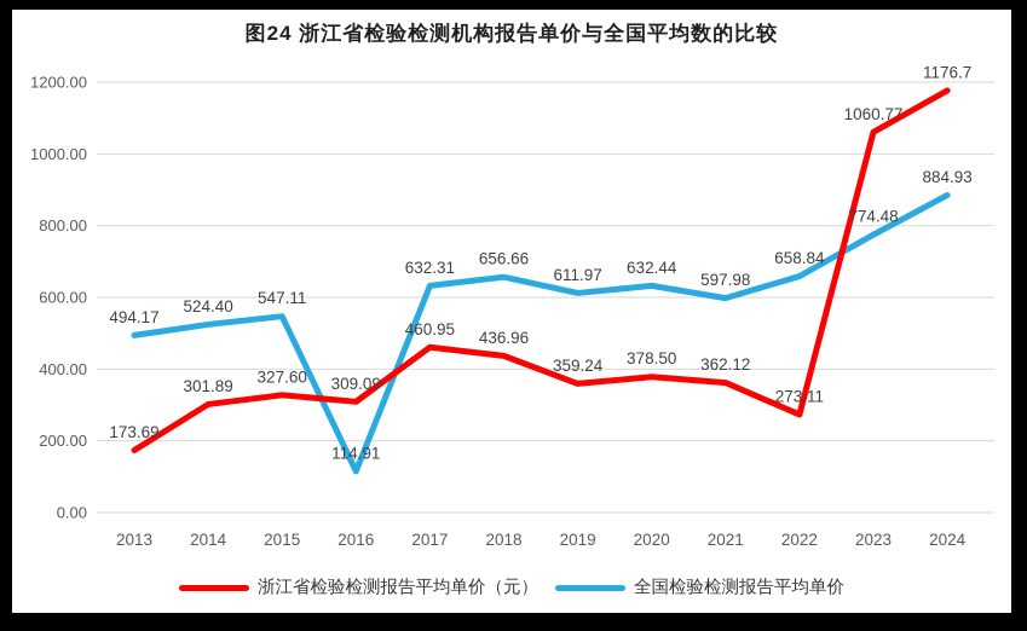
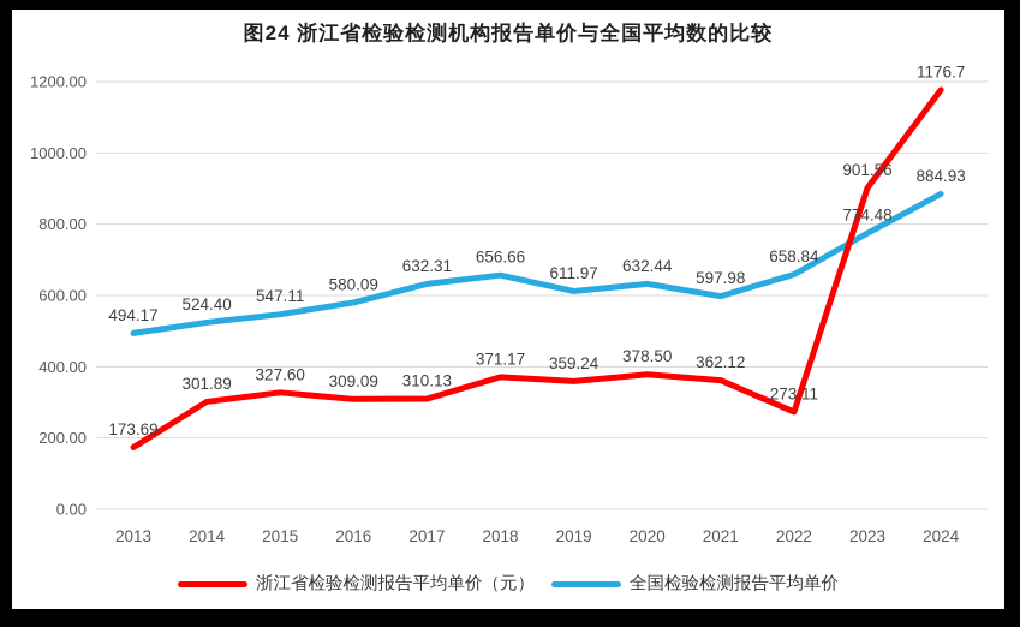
全国检验检测报告平均单价/2016: 114.91 -> 580.09
浙江省检验检测报告平均单价（元）/2017: 460.95 -> 310.13
浙江省检验检测报告平均单价（元）/2018: 436.96 -> 371.17
浙江省检验检测报告平均单价（元）/2023: 1060.77 -> 901.56
